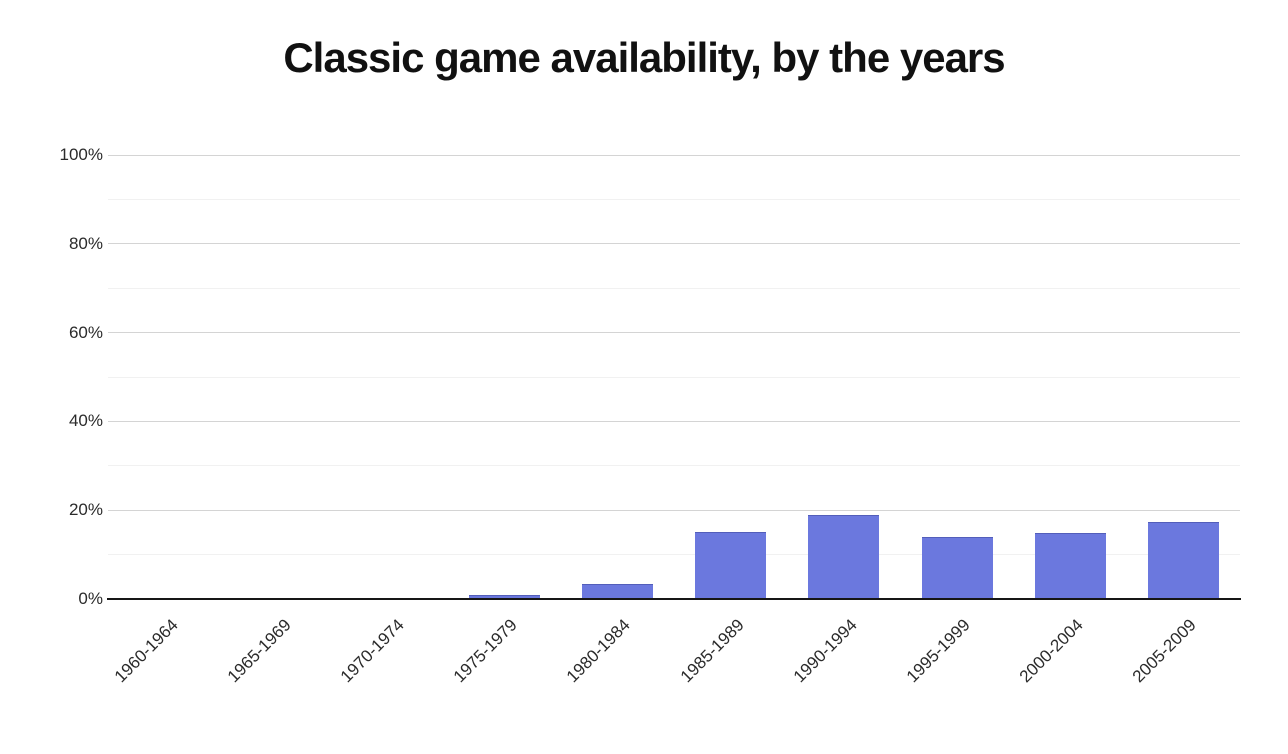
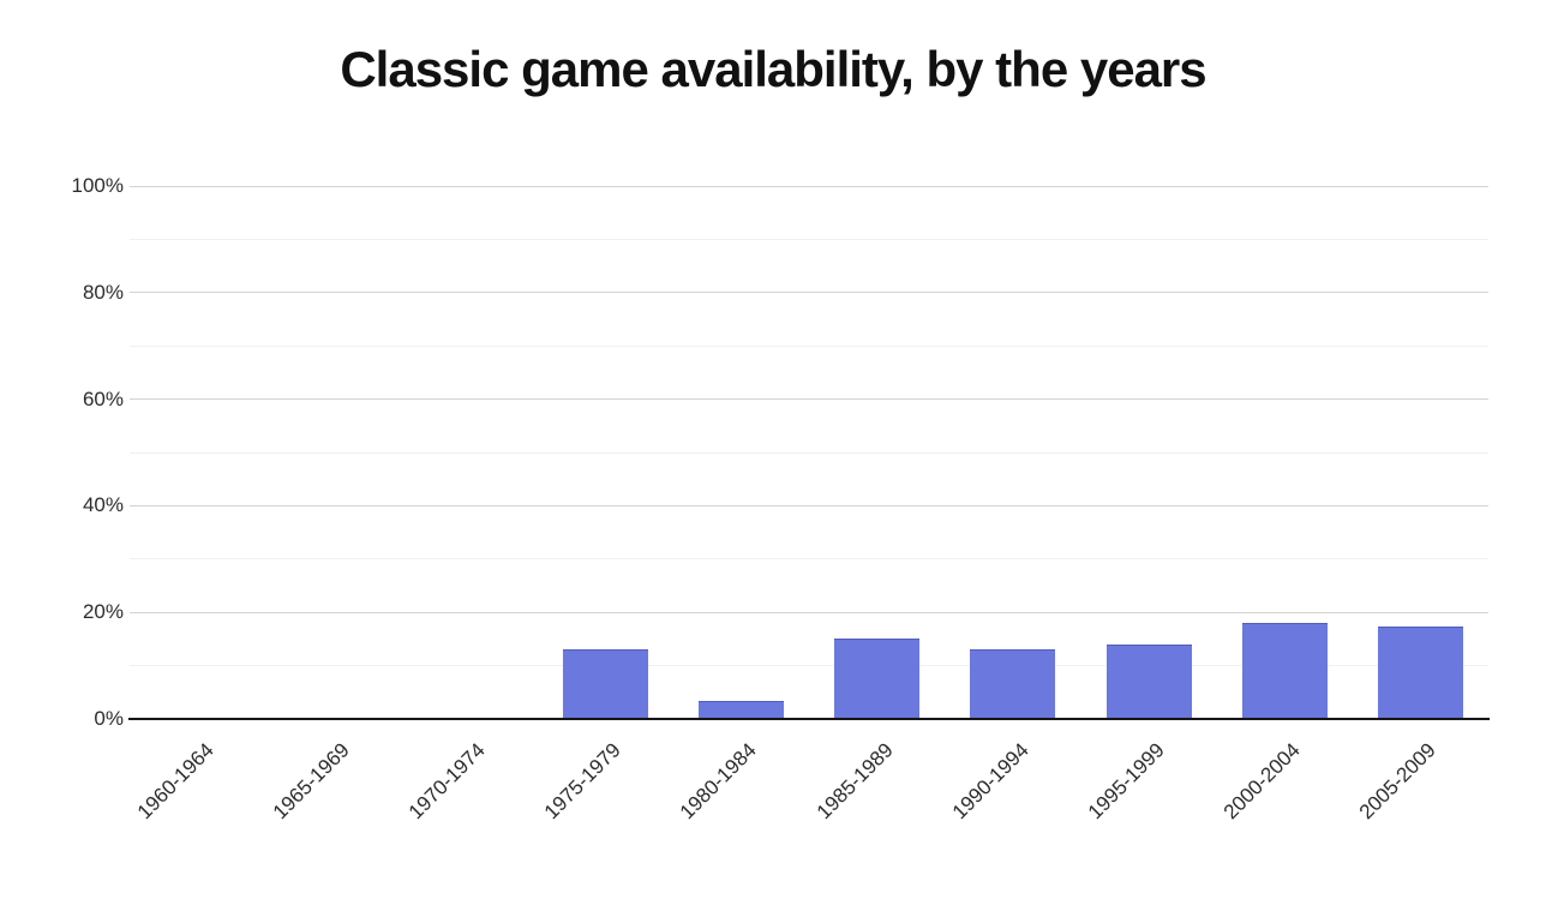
1975-1979: 1% -> 13%
1990-1994: 19% -> 13%
2000-2004: 15% -> 18%
